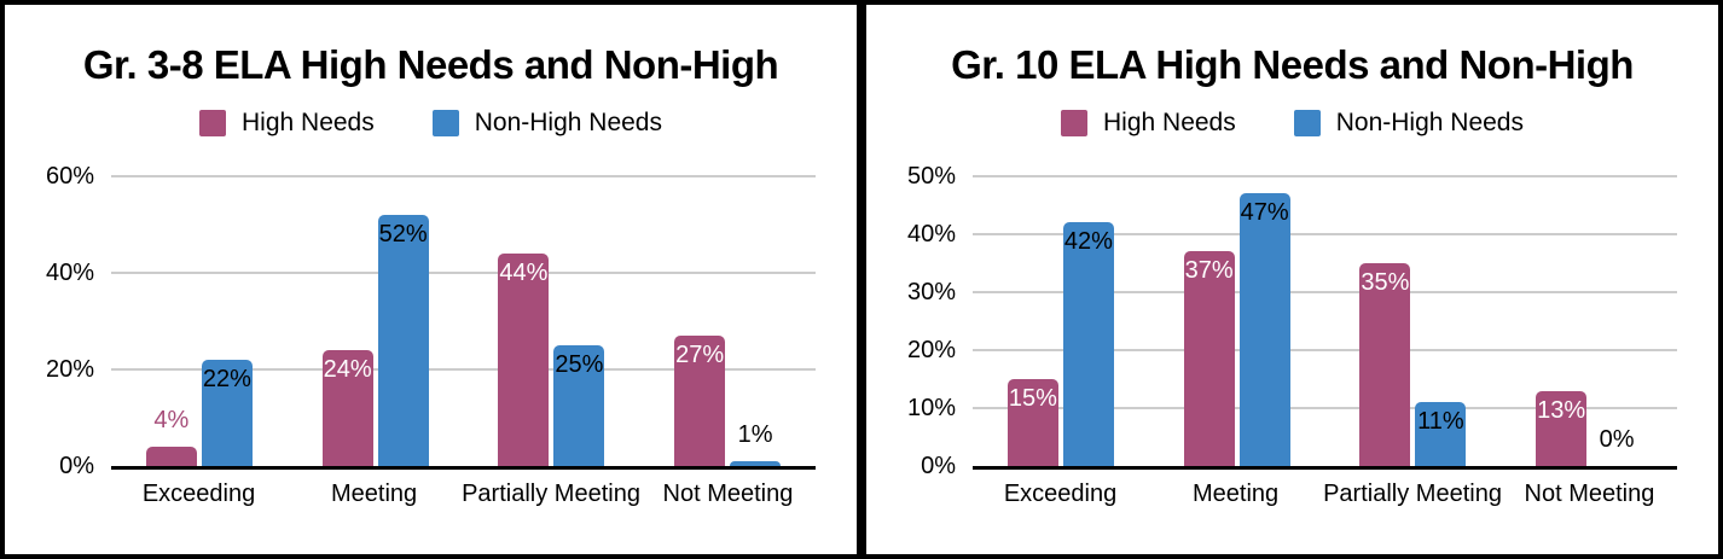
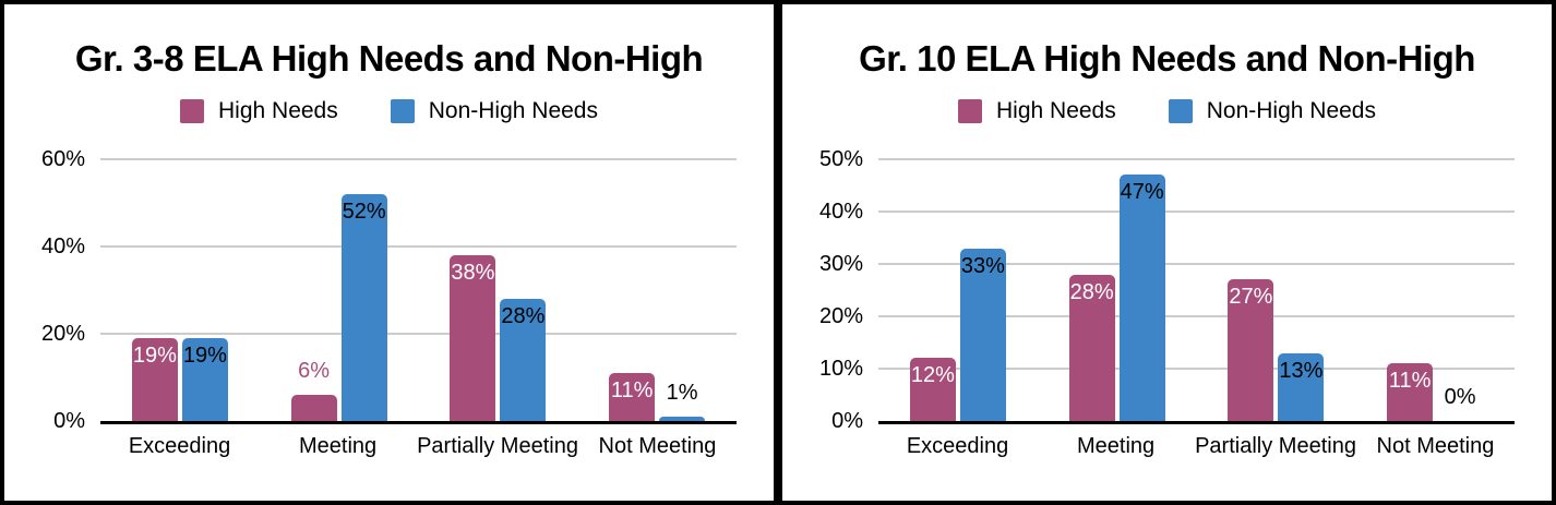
Gr. 3-8 ELA High Needs and Non-High/High Needs/Exceeding: 4% -> 19%
Gr. 3-8 ELA High Needs and Non-High/Non-High Needs/Exceeding: 22% -> 19%
Gr. 3-8 ELA High Needs and Non-High/High Needs/Meeting: 24% -> 6%
Gr. 3-8 ELA High Needs and Non-High/High Needs/Partially Meeting: 44% -> 38%
Gr. 3-8 ELA High Needs and Non-High/Non-High Needs/Partially Meeting: 25% -> 28%
Gr. 3-8 ELA High Needs and Non-High/High Needs/Not Meeting: 27% -> 11%
Gr. 10 ELA High Needs and Non-High/High Needs/Exceeding: 15% -> 12%
Gr. 10 ELA High Needs and Non-High/Non-High Needs/Exceeding: 42% -> 33%
Gr. 10 ELA High Needs and Non-High/High Needs/Meeting: 37% -> 28%
Gr. 10 ELA High Needs and Non-High/High Needs/Partially Meeting: 35% -> 27%
Gr. 10 ELA High Needs and Non-High/Non-High Needs/Partially Meeting: 11% -> 13%
Gr. 10 ELA High Needs and Non-High/High Needs/Not Meeting: 13% -> 11%
